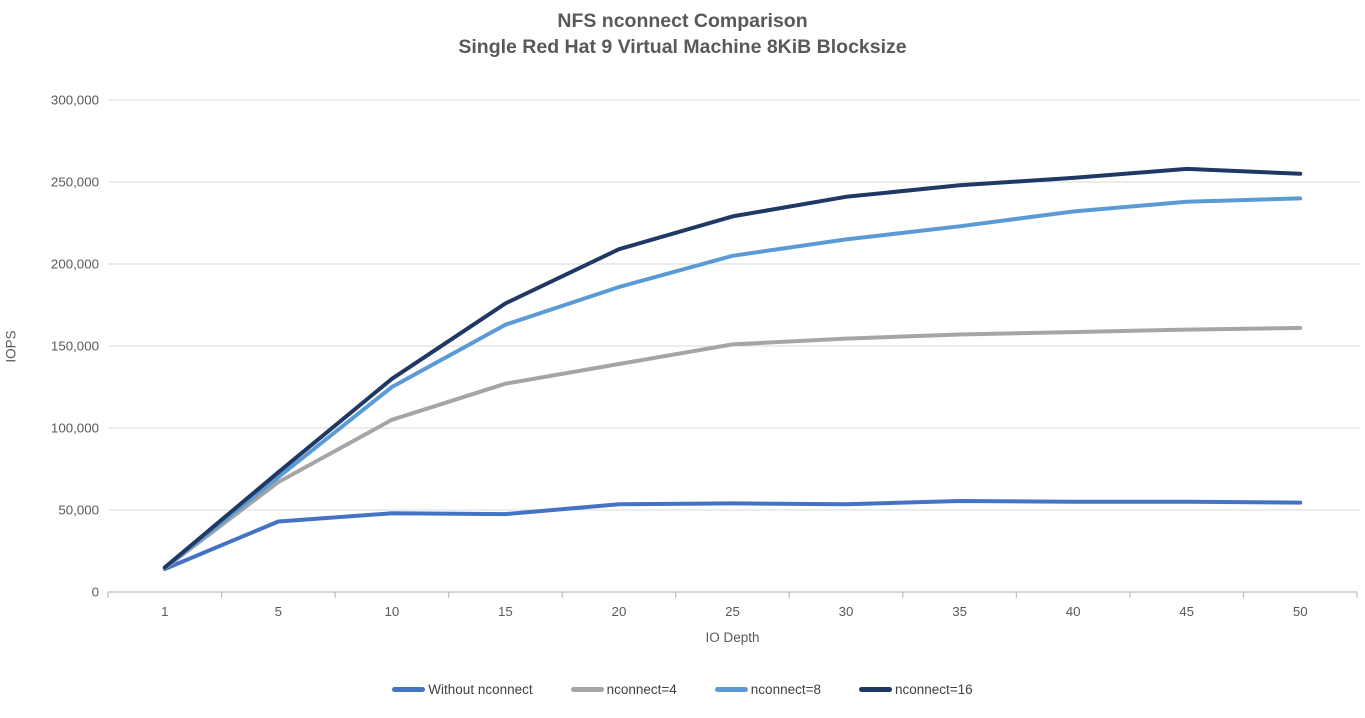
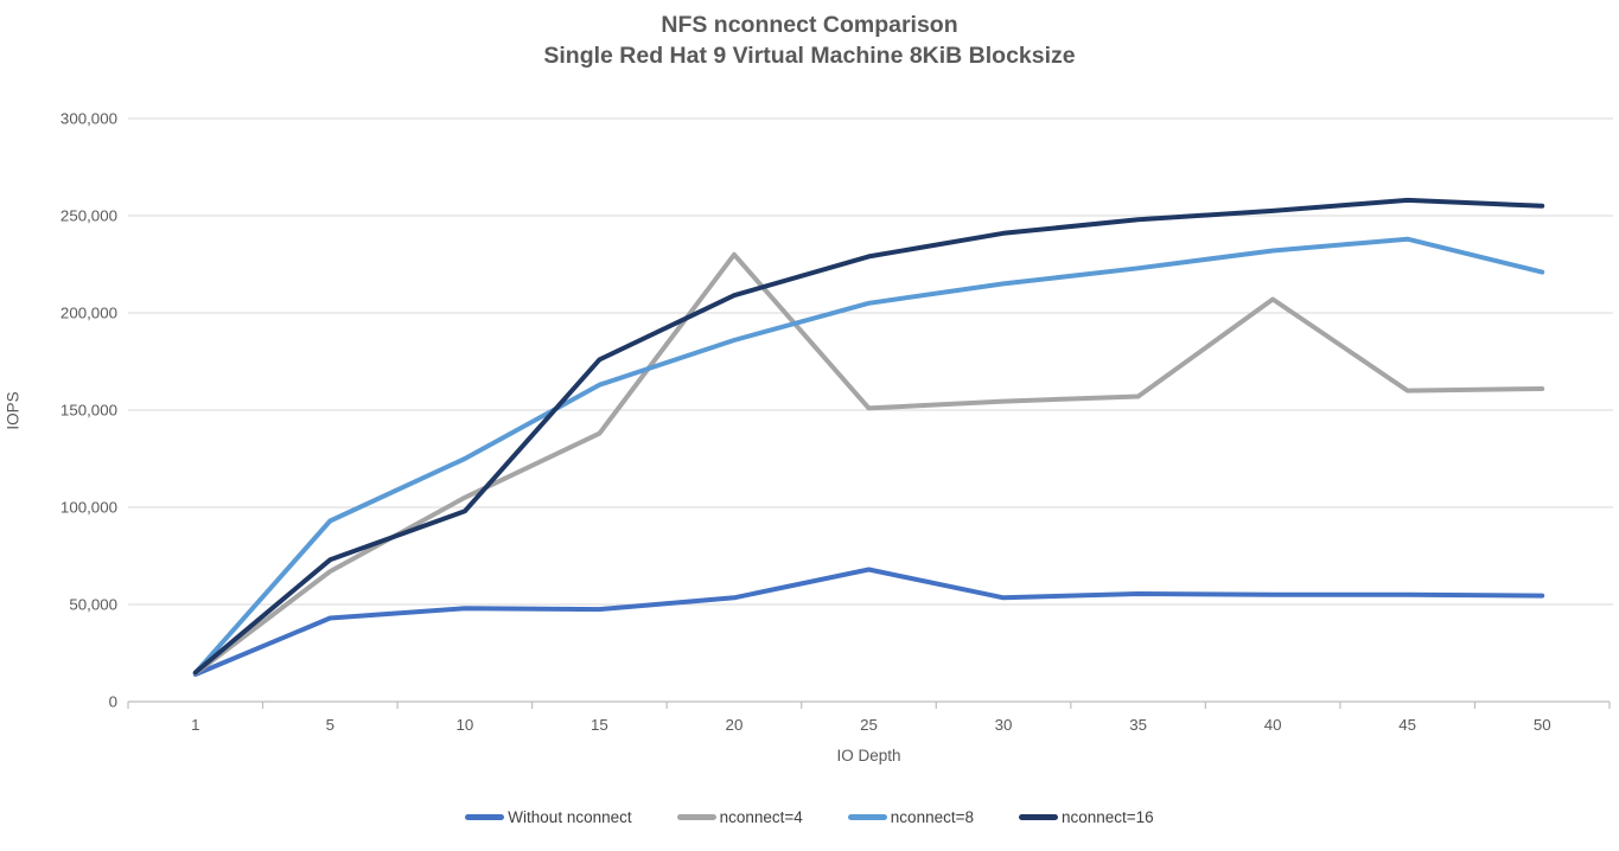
nconnect=8/5: 70000 -> 93000
nconnect=16/10: 130000 -> 98000
nconnect=4/15: 127000 -> 138000
nconnect=4/20: 139000 -> 230000
Without nconnect/25: 54000 -> 68000
nconnect=4/40: 158000 -> 207000
nconnect=8/50: 240000 -> 221000
